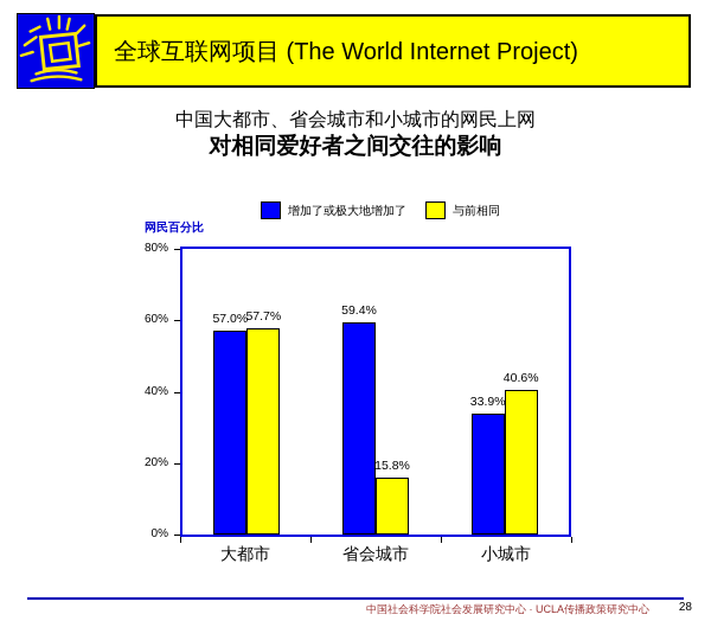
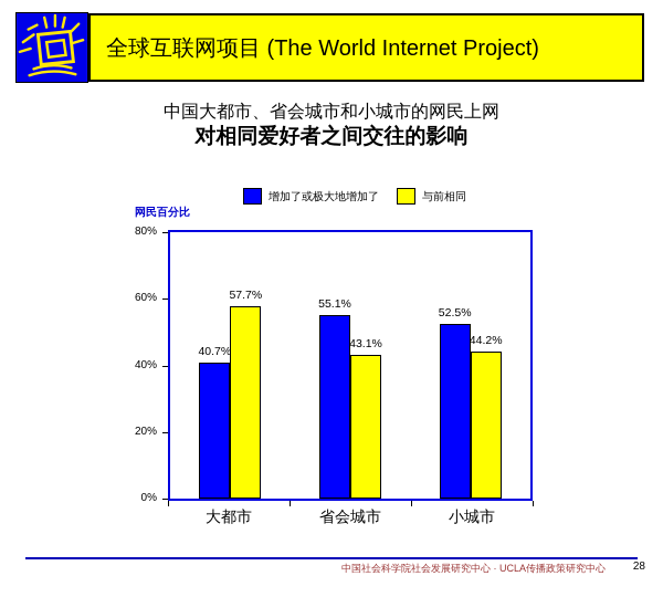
增加了或极大地增加了/大都市: 57.0% -> 40.7%
增加了或极大地增加了/省会城市: 59.4% -> 55.1%
与前相同/省会城市: 15.8% -> 43.1%
增加了或极大地增加了/小城市: 33.9% -> 52.5%
与前相同/小城市: 40.6% -> 44.2%
